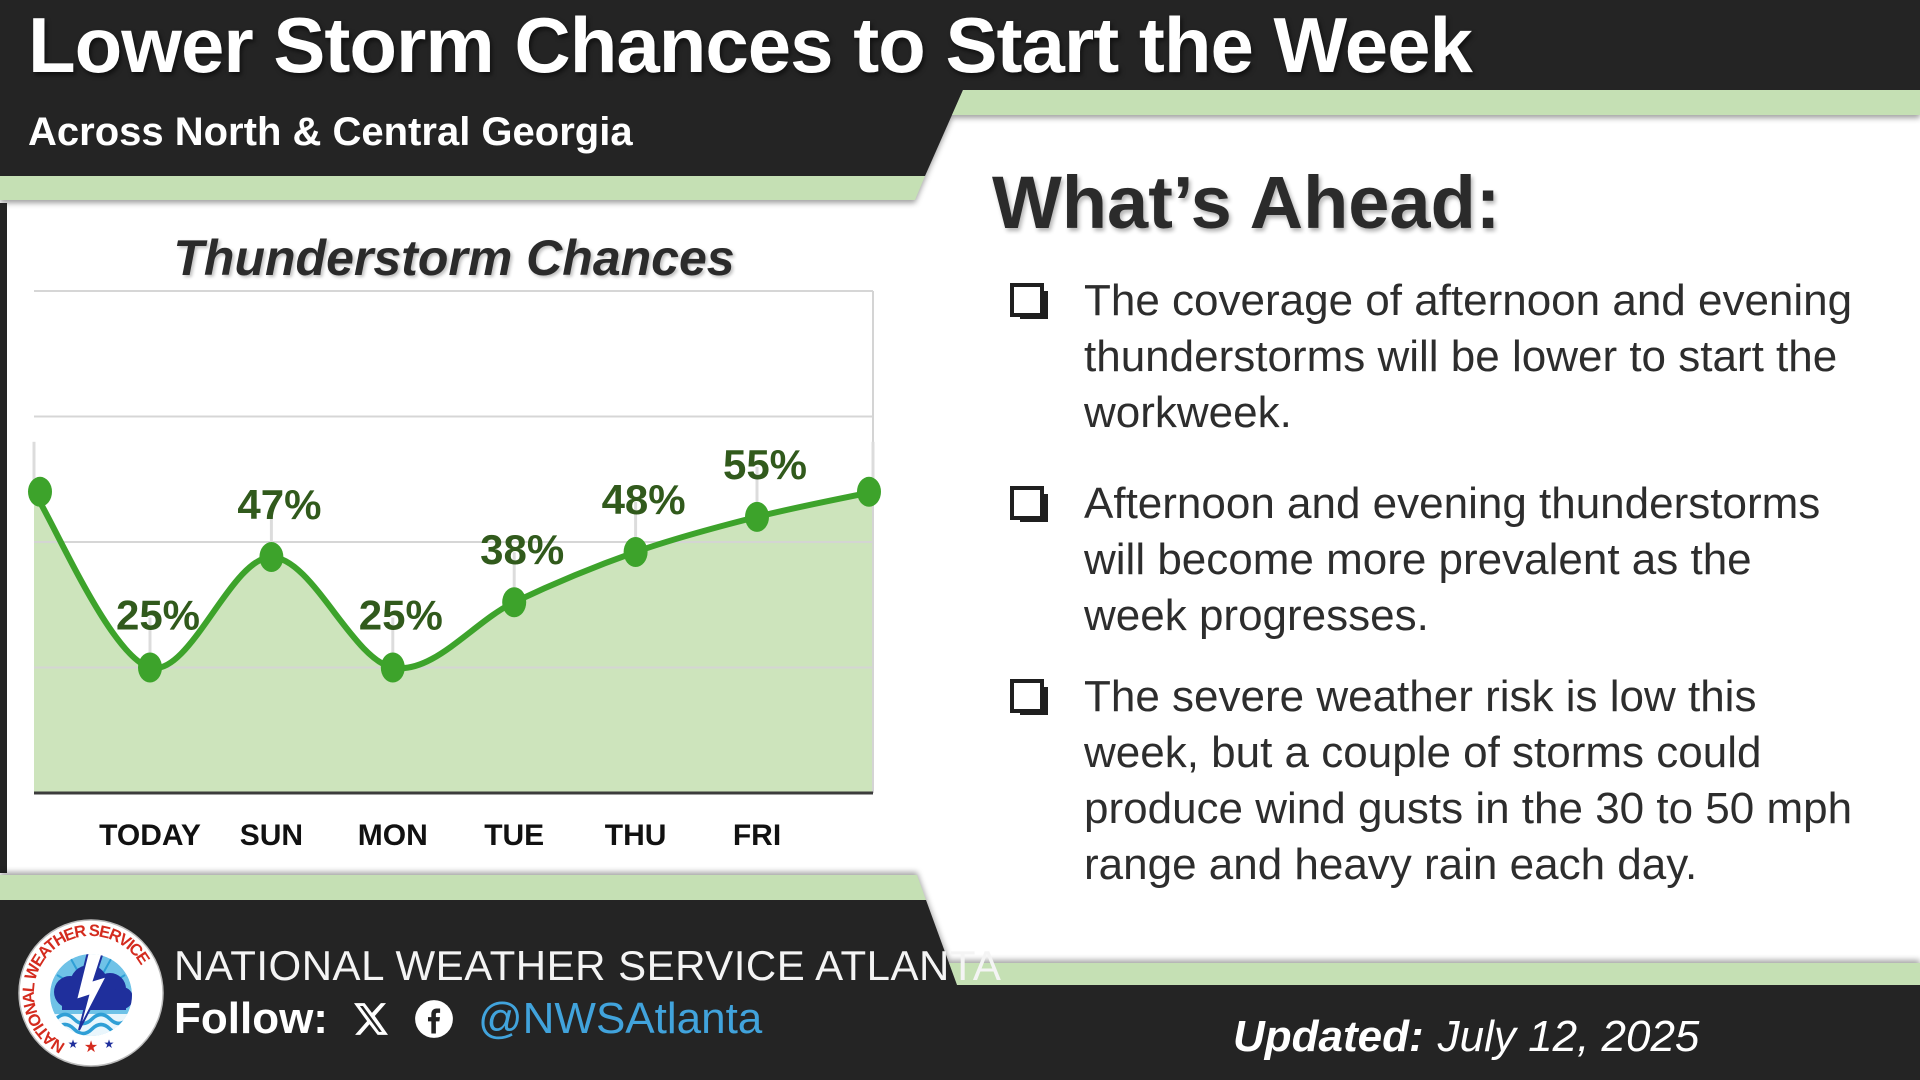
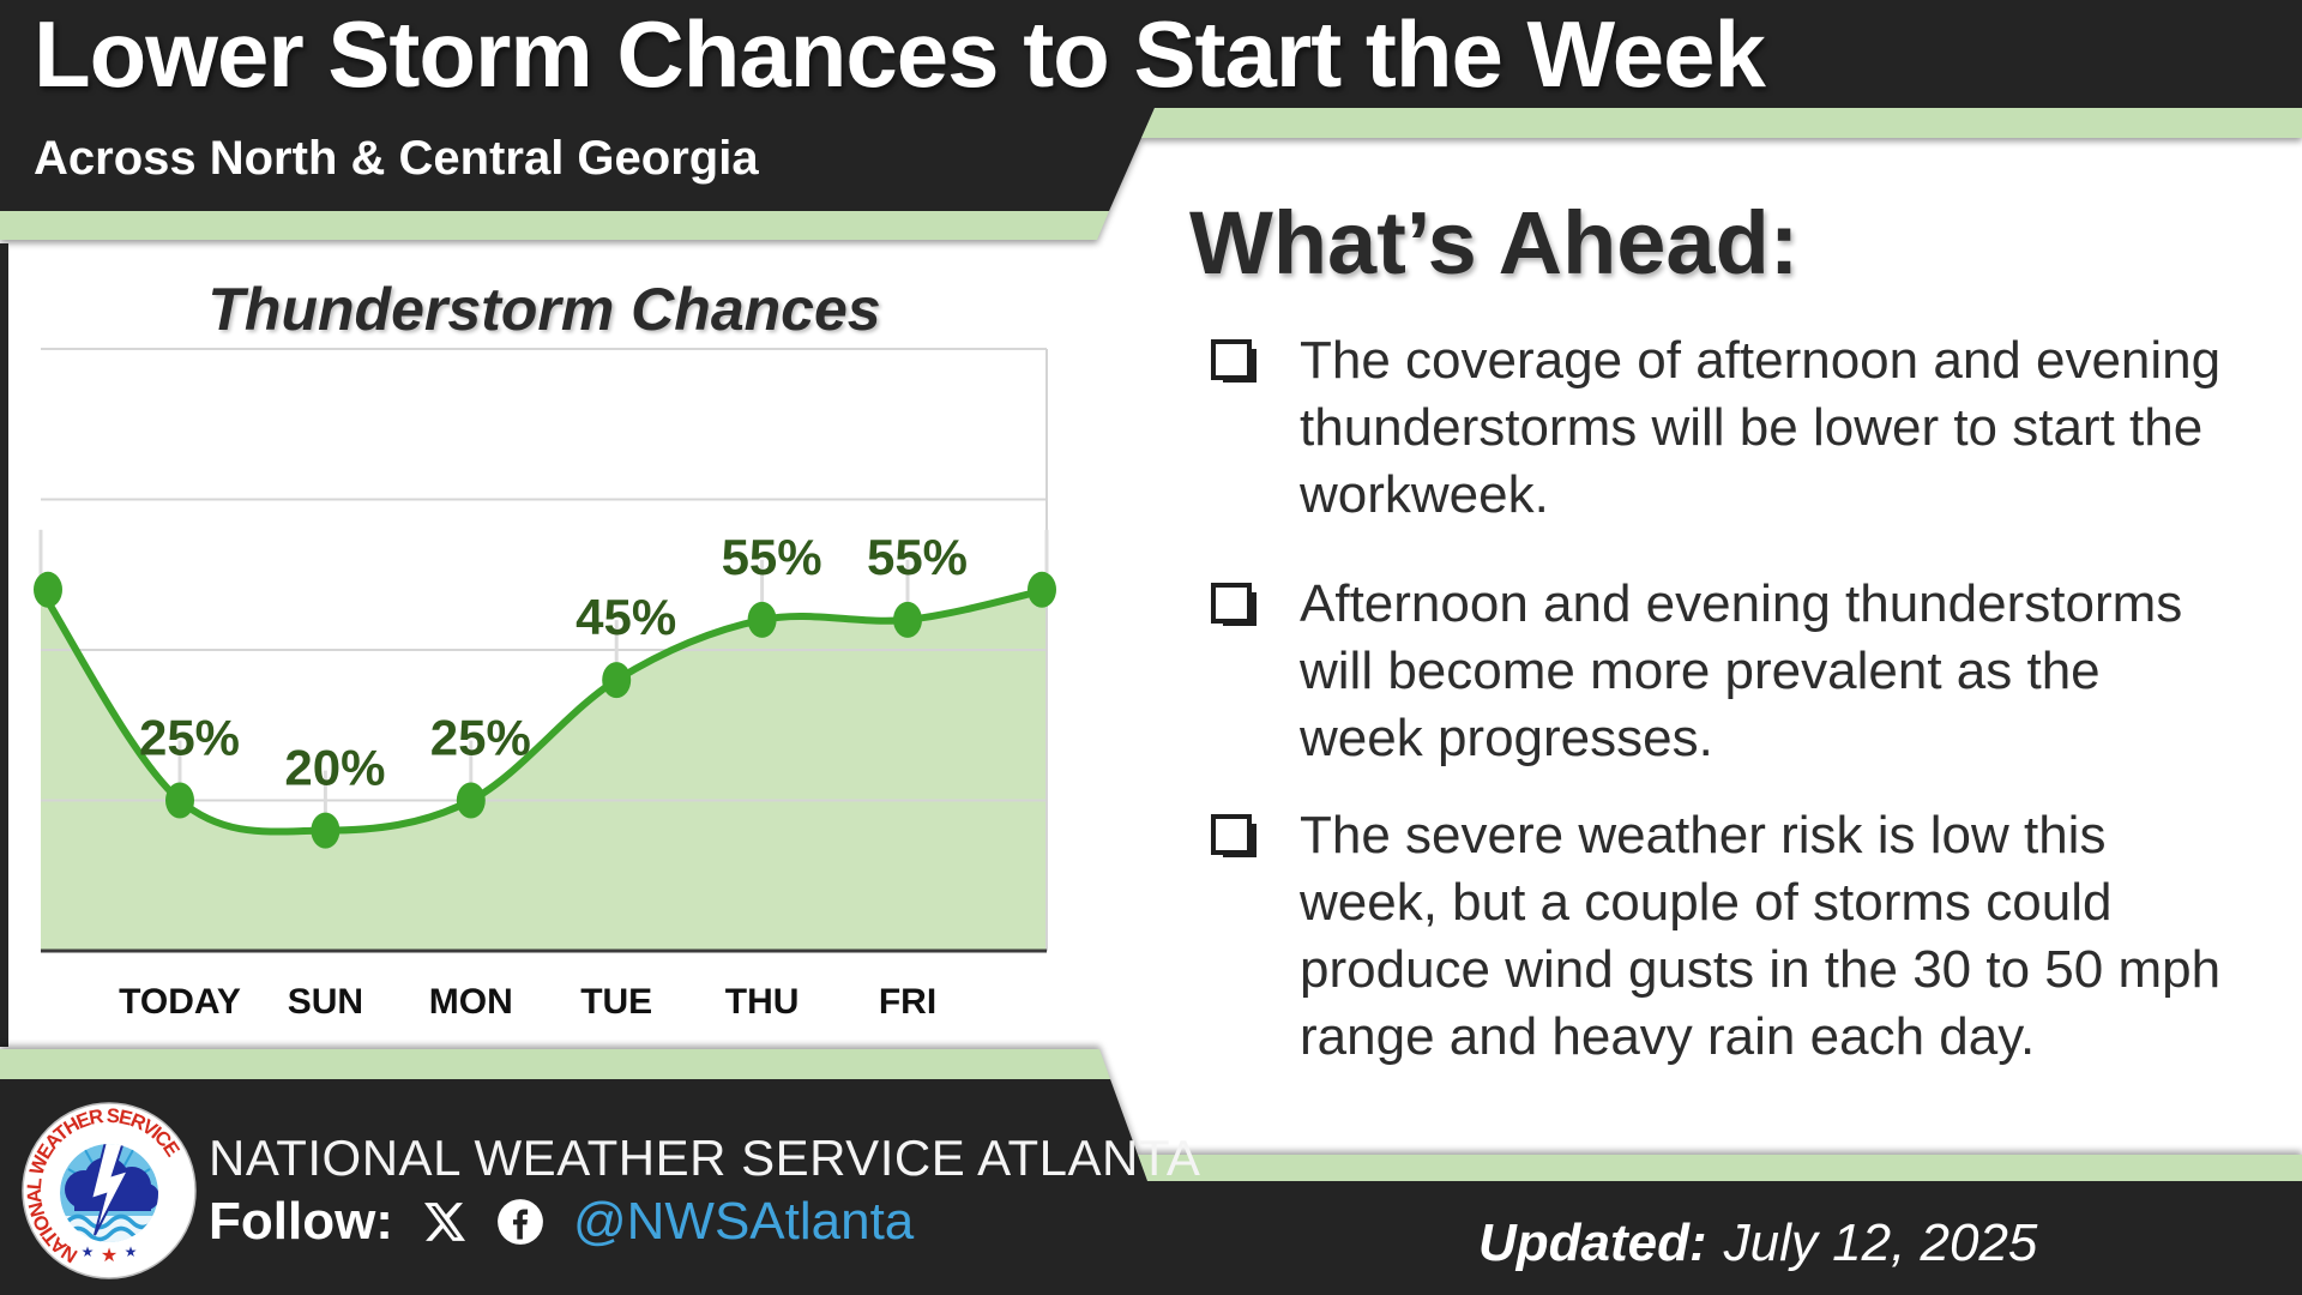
SUN: 47% -> 20%
TUE: 38% -> 45%
THU: 48% -> 55%
